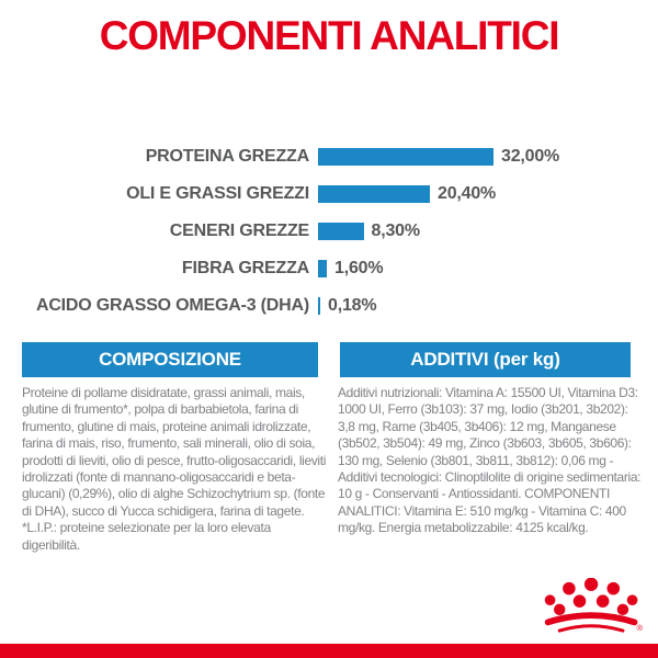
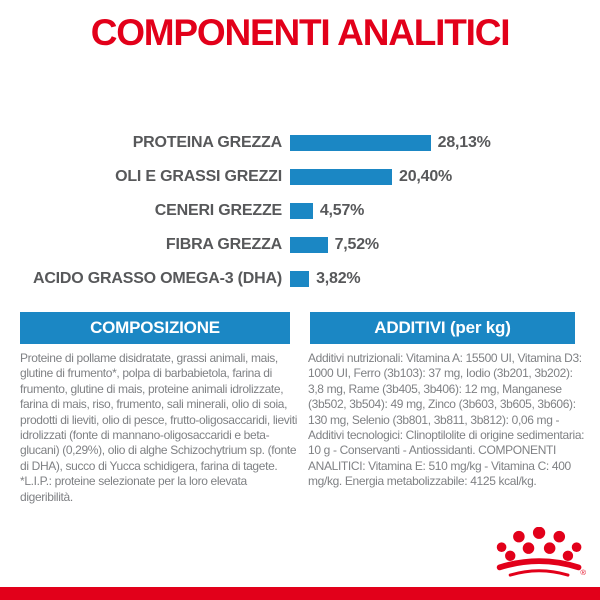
PROTEINA GREZZA: 32,00% -> 28,13%
CENERI GREZZE: 8,30% -> 4,57%
FIBRA GREZZA: 1,60% -> 7,52%
ACIDO GRASSO OMEGA-3 (DHA): 0,18% -> 3,82%
